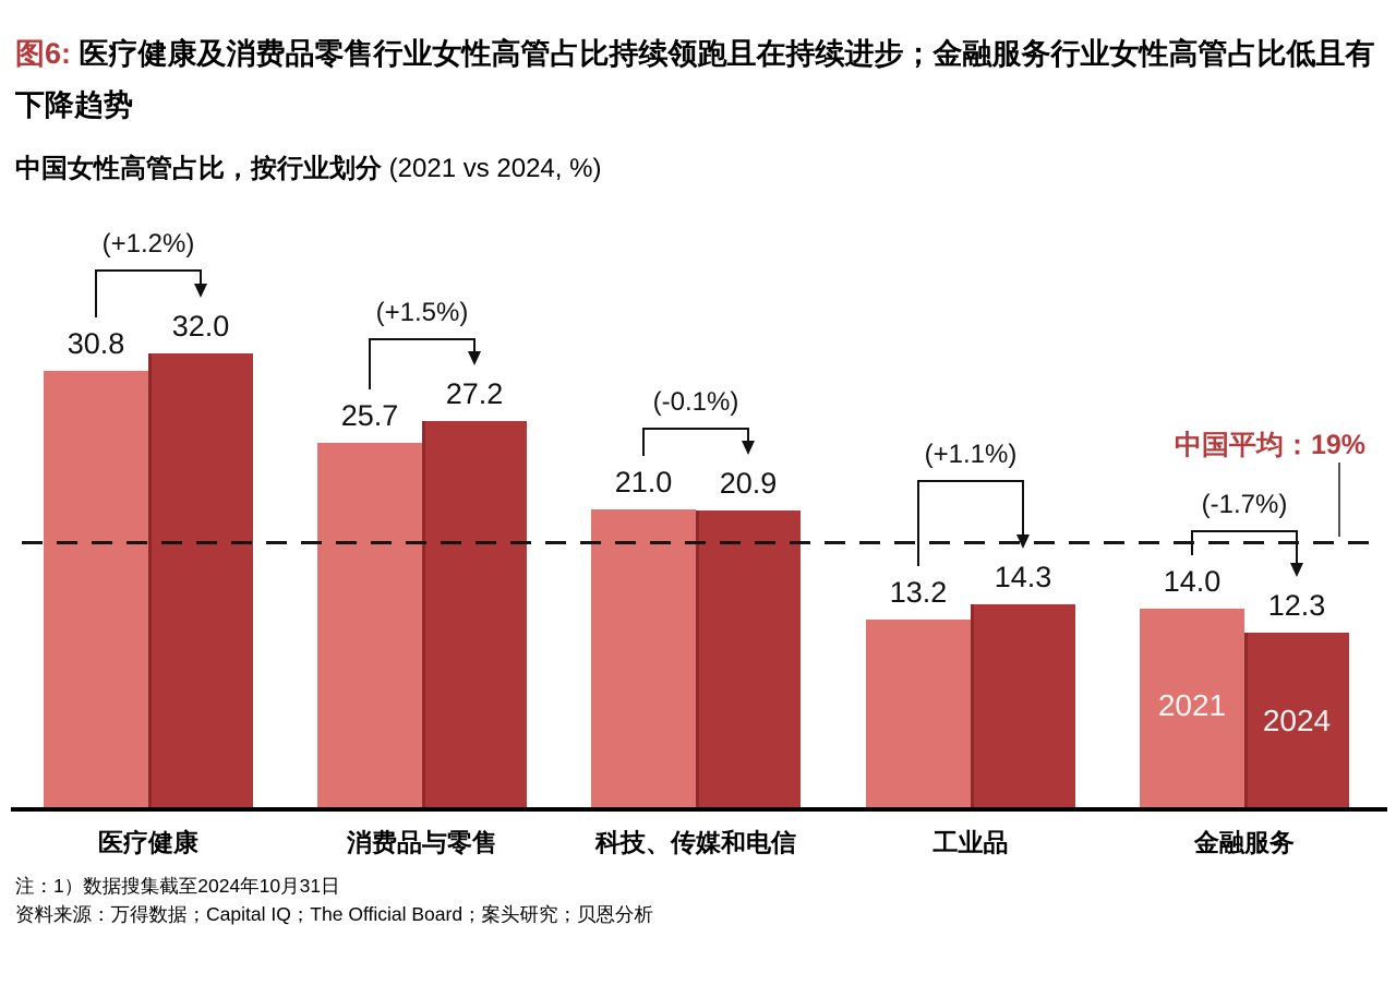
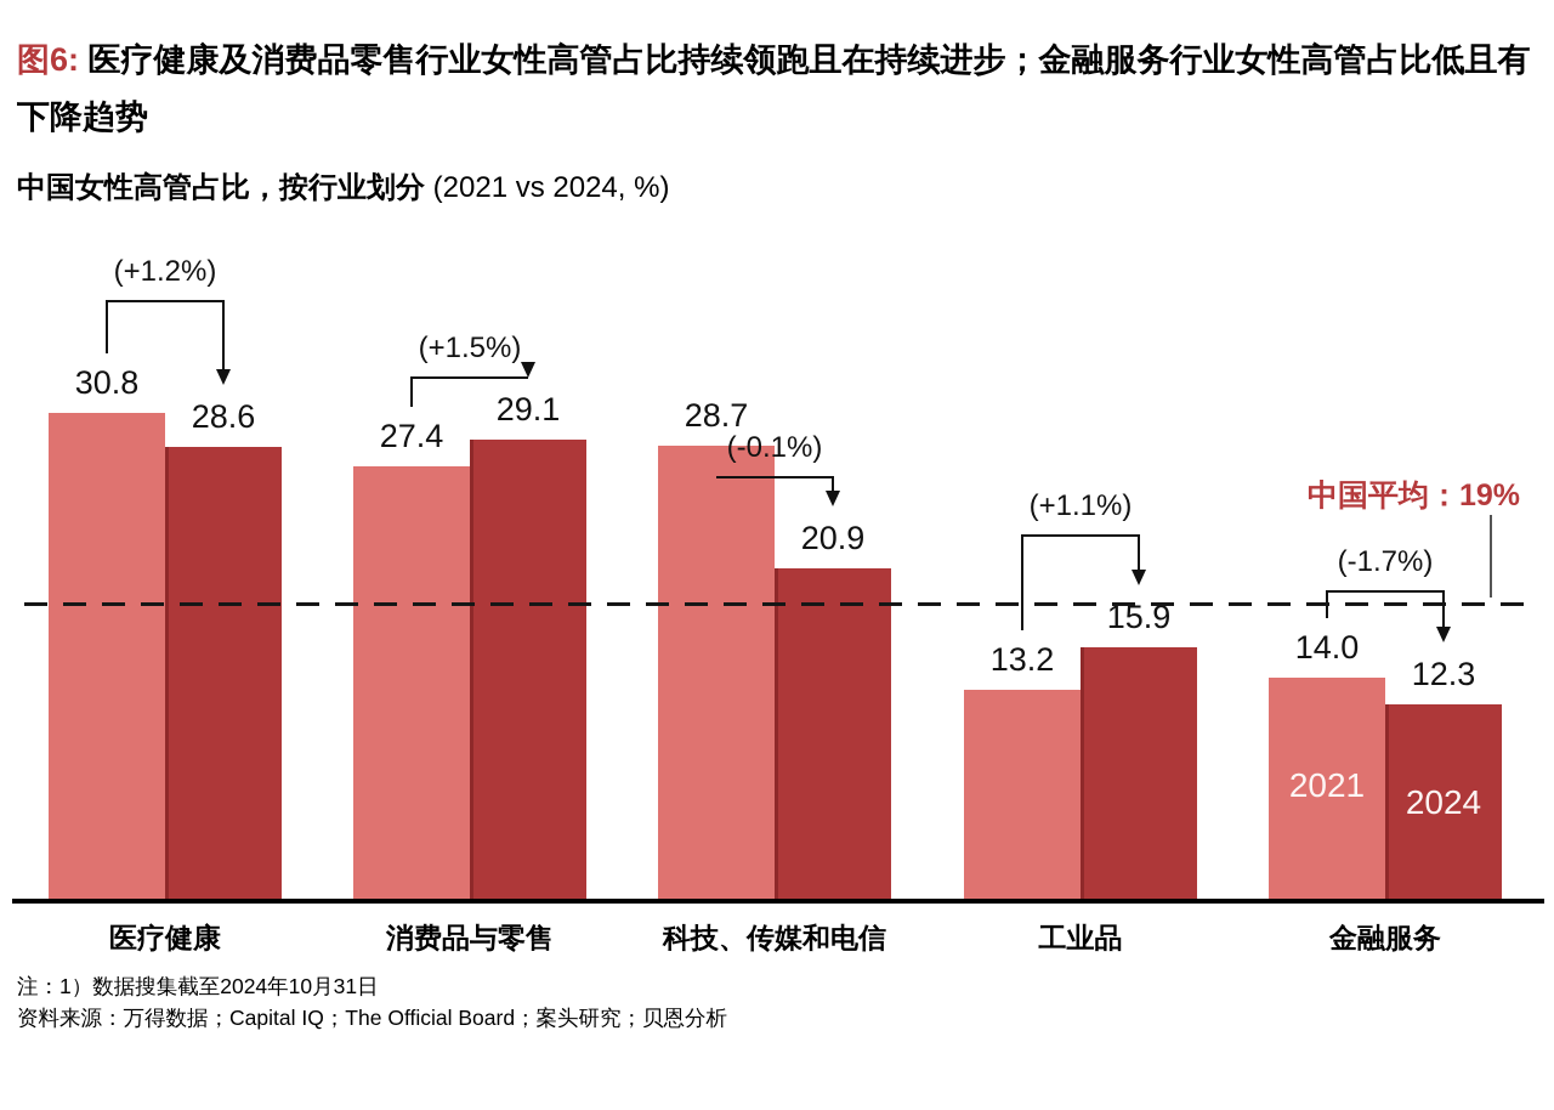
2024/医疗健康: 32.0 -> 28.6
2021/消费品与零售: 25.7 -> 27.4
2024/消费品与零售: 27.2 -> 29.1
2021/科技、传媒和电信: 21.0 -> 28.7
2024/工业品: 14.3 -> 15.9
